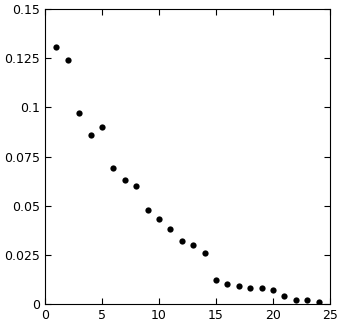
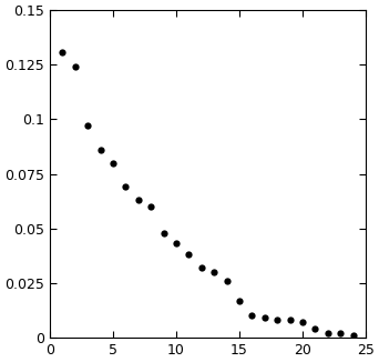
5: 0.090 -> 0.080
15: 0.012 -> 0.017
